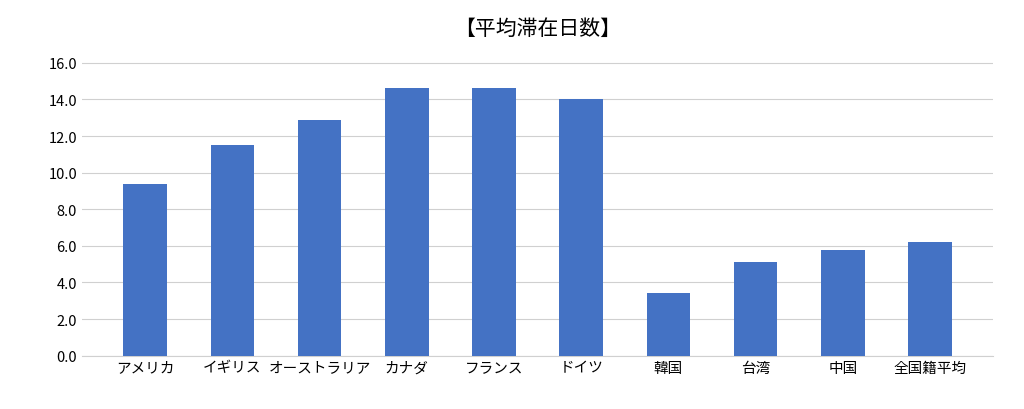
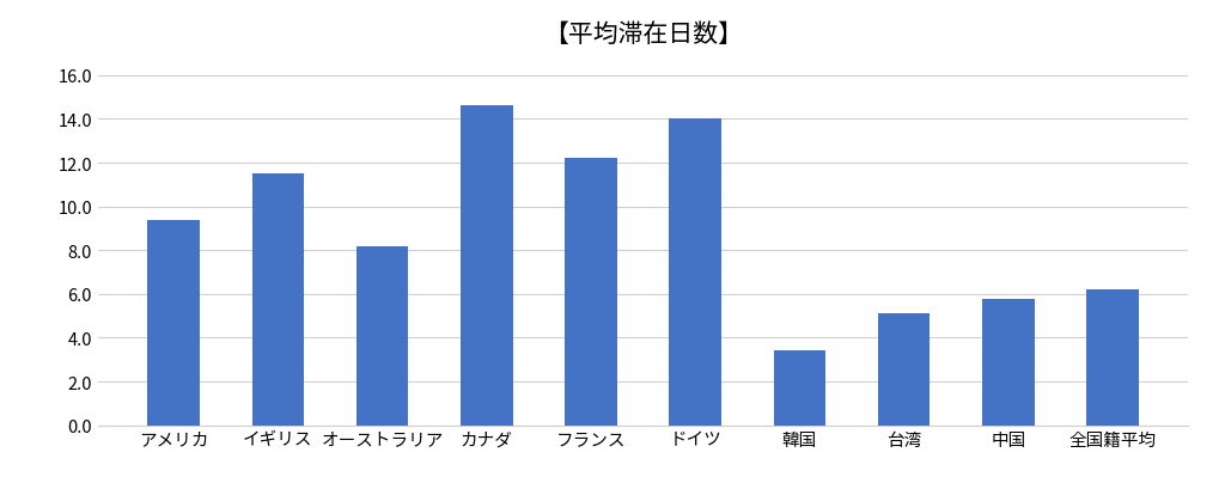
オーストラリア: 12.9 -> 8.2
フランス: 14.6 -> 12.2
